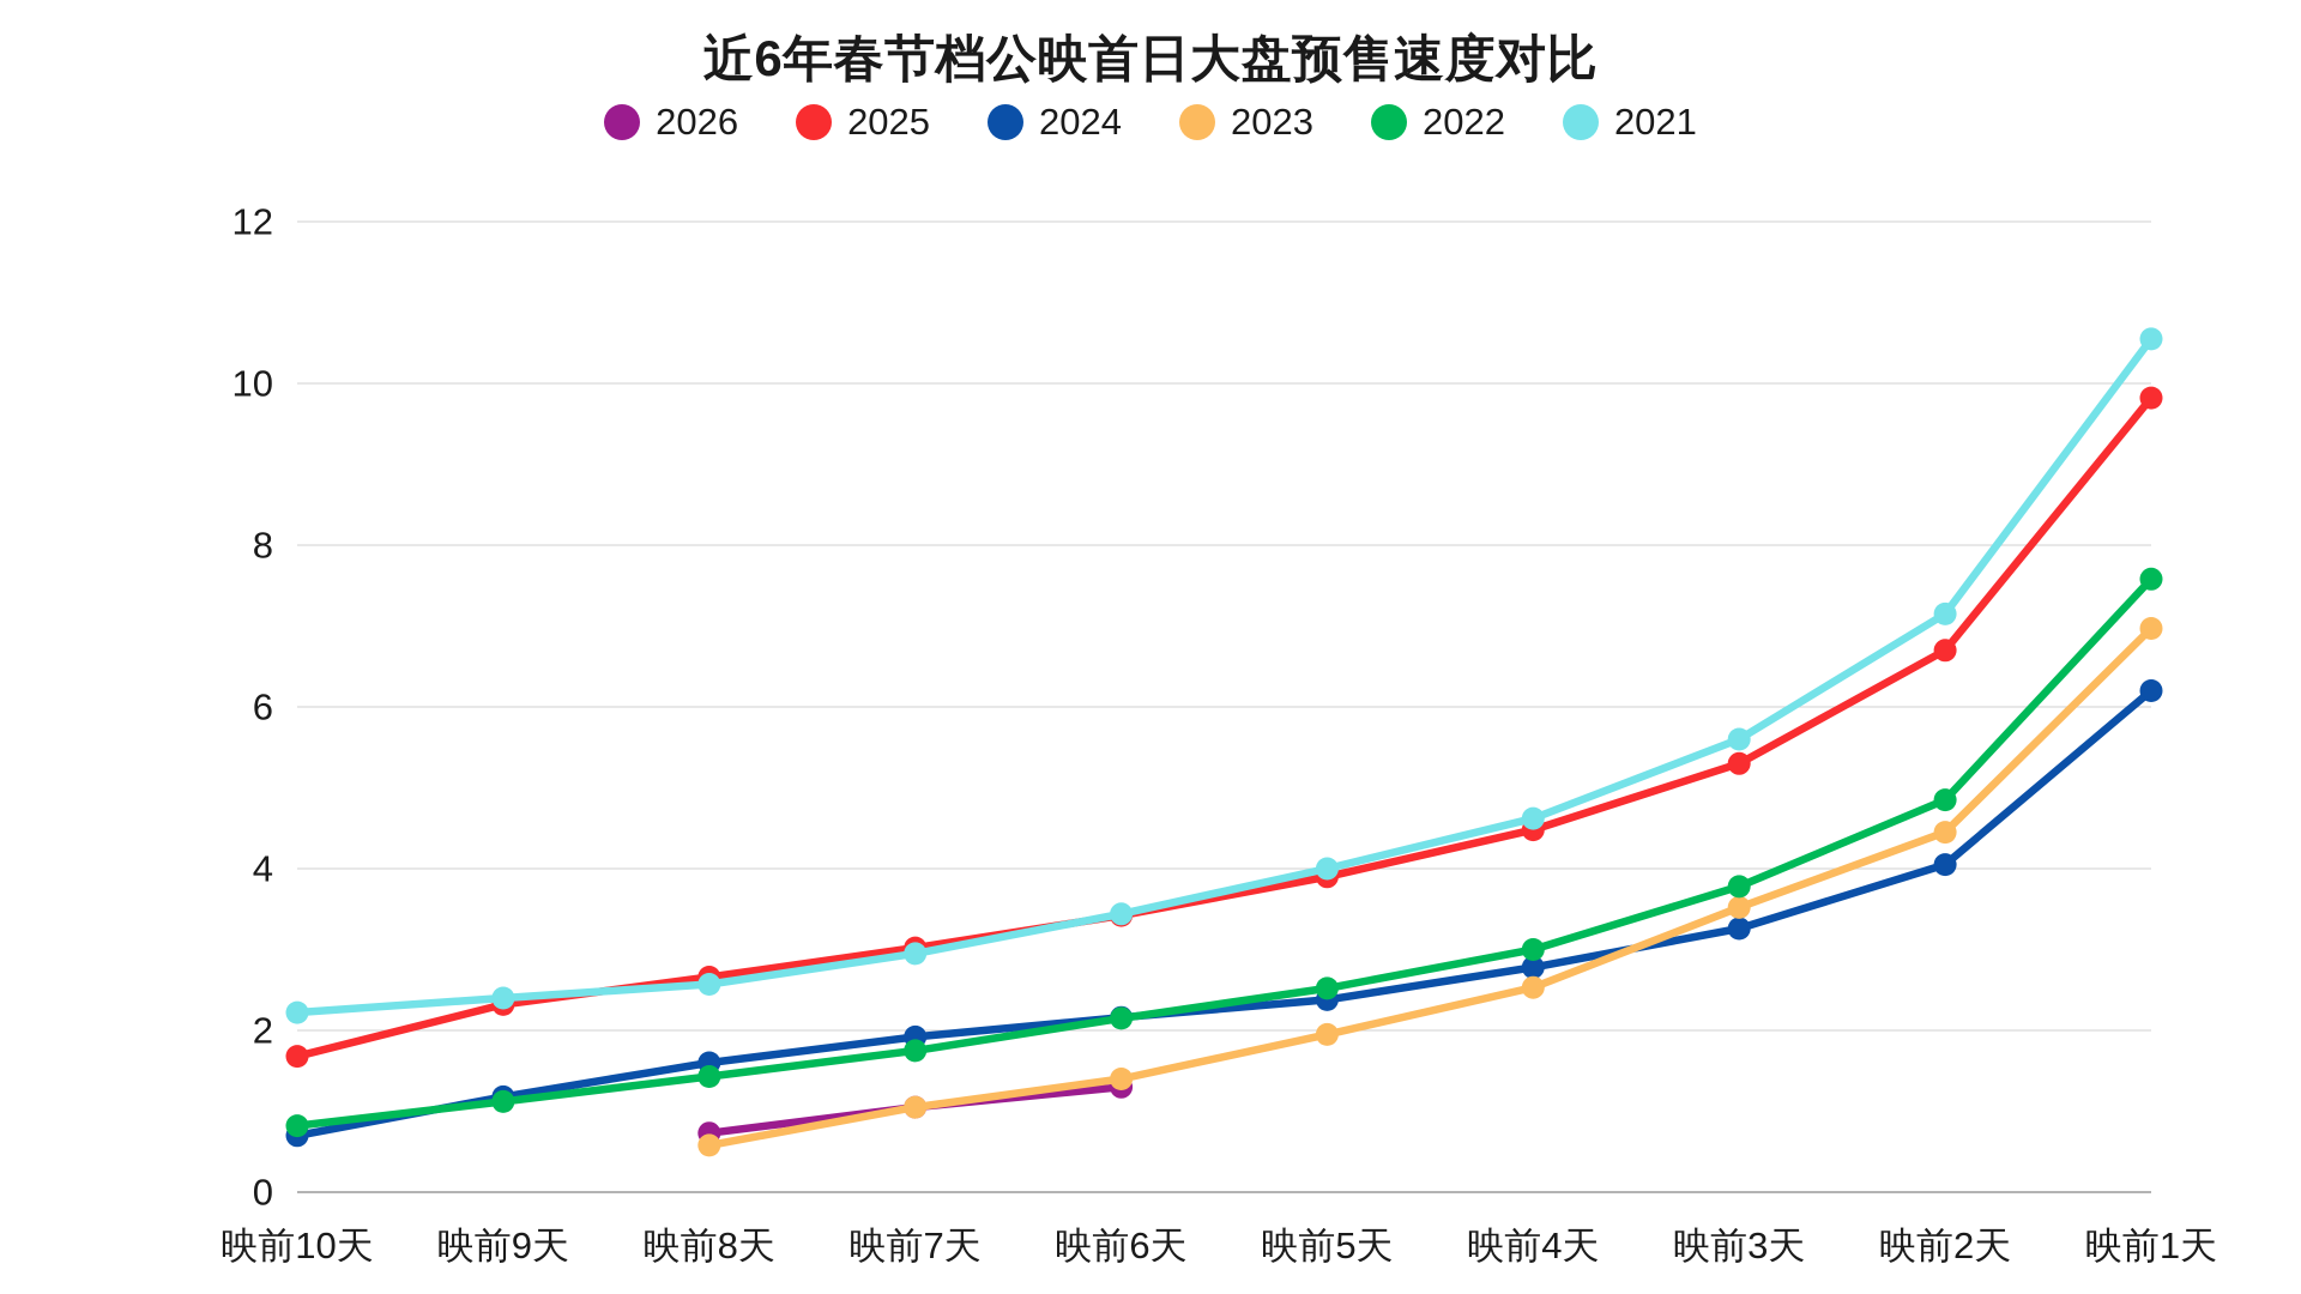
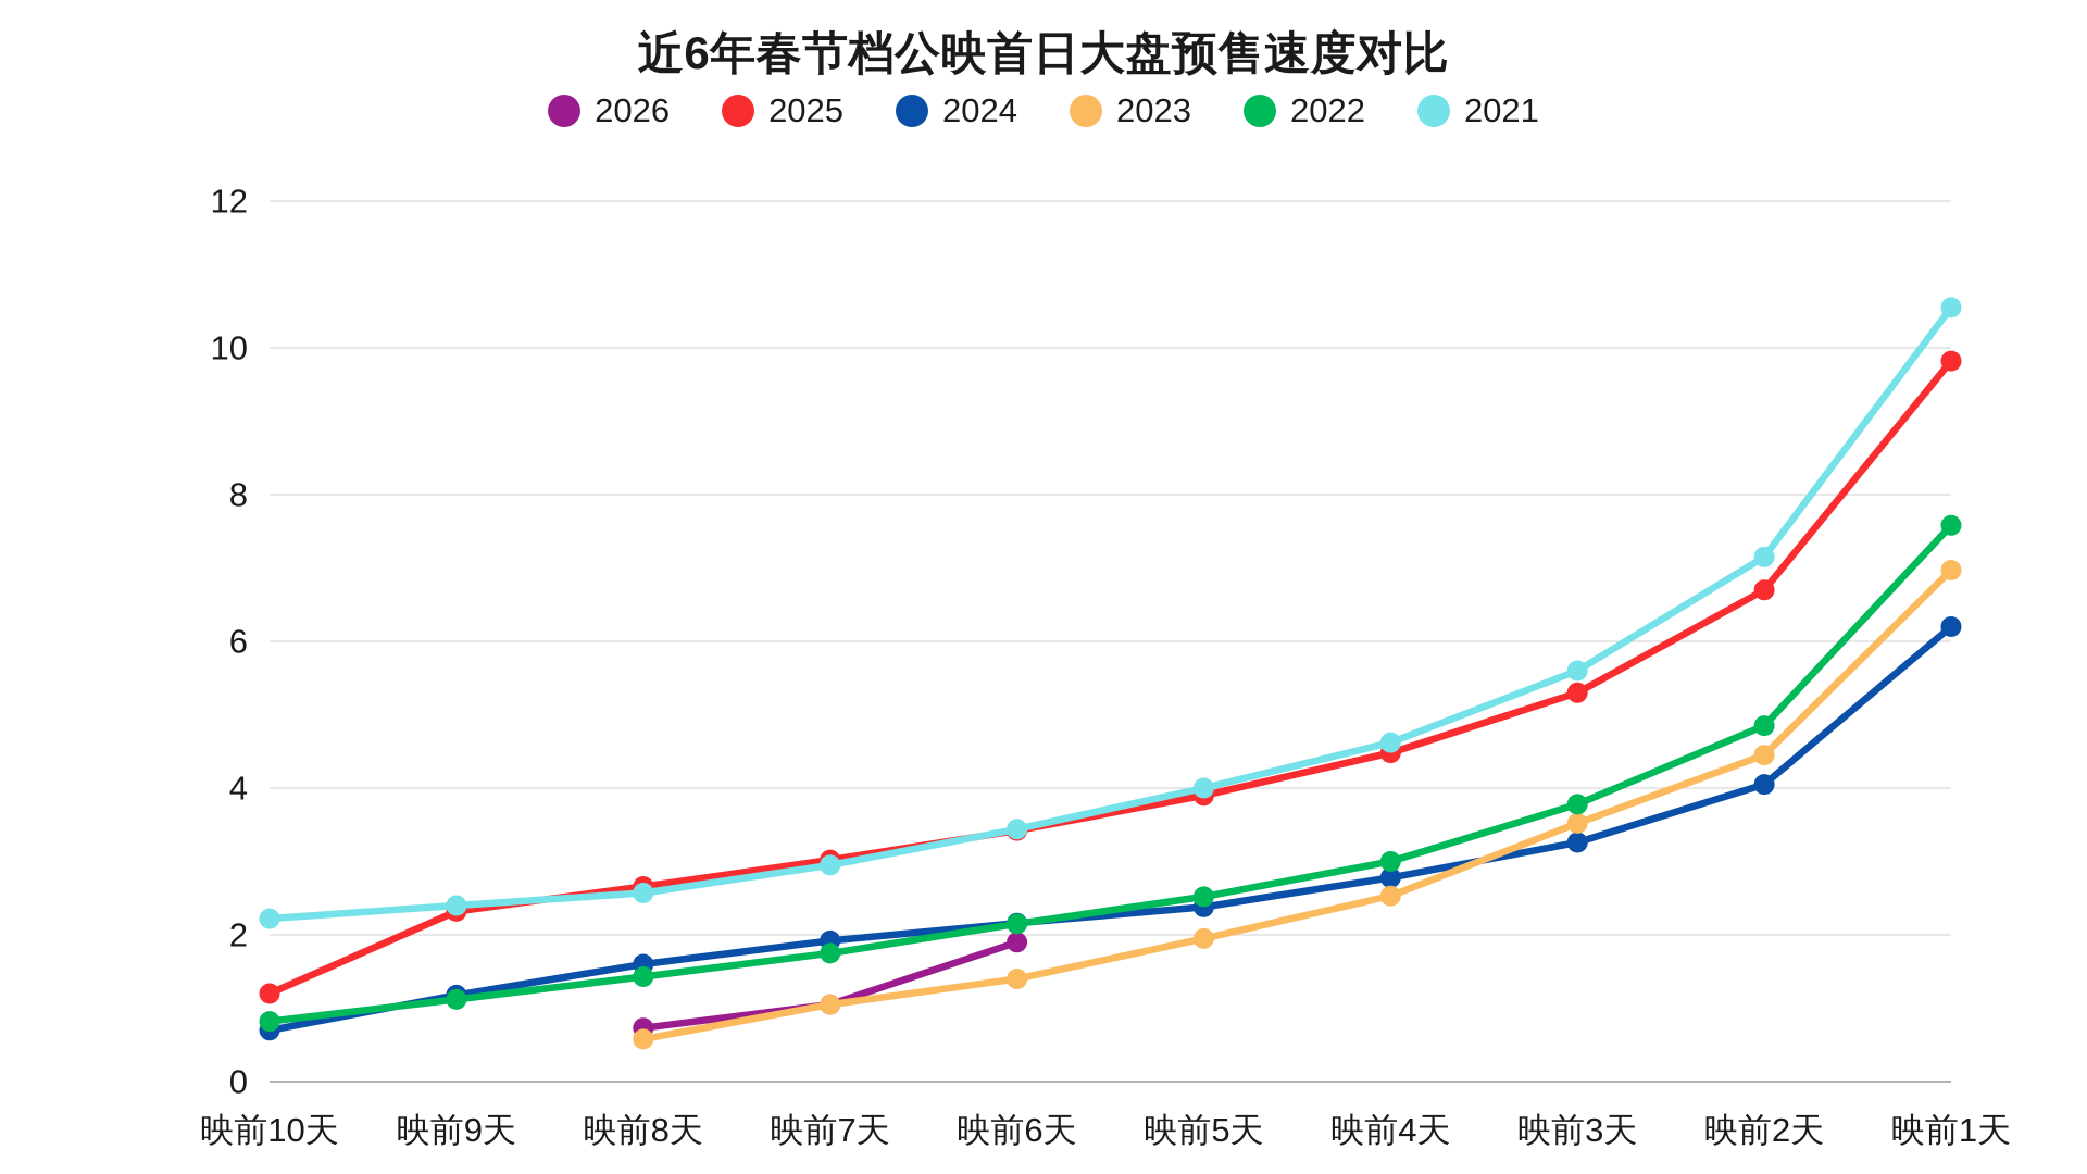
2025/映前10天: 1.7 -> 1.2
2026/映前6天: 1.3 -> 1.9
